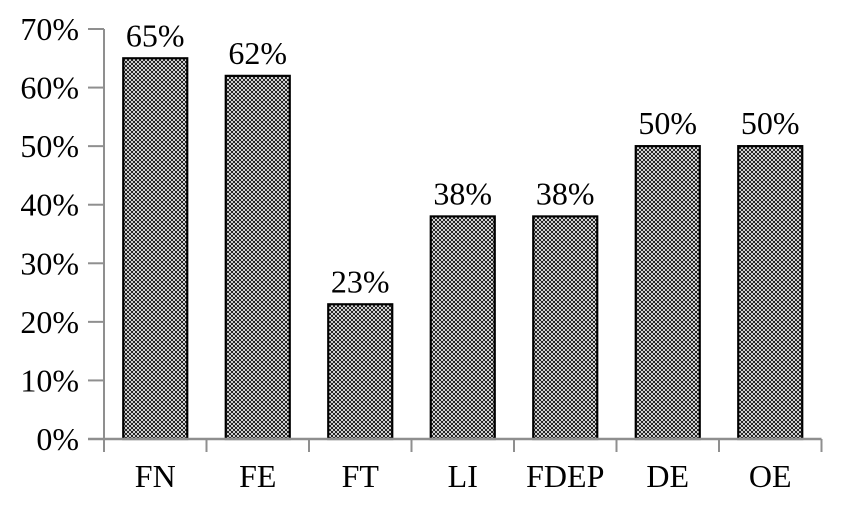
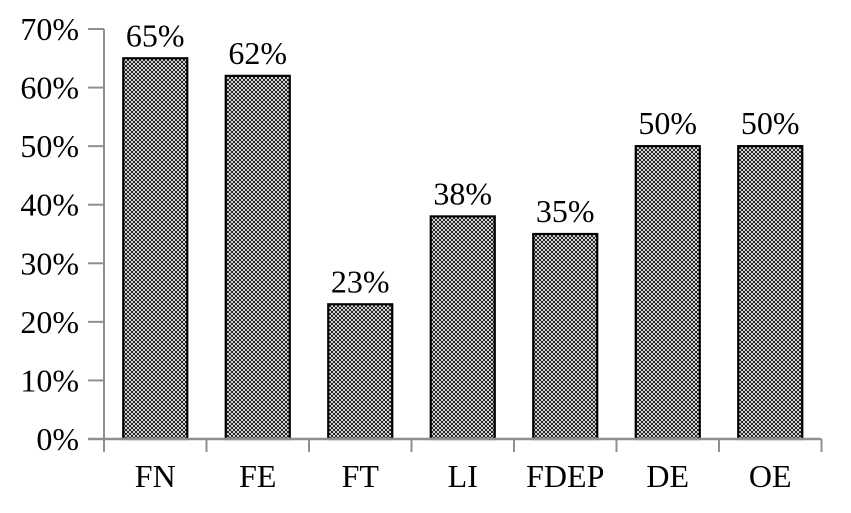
FDEP: 38% -> 35%
